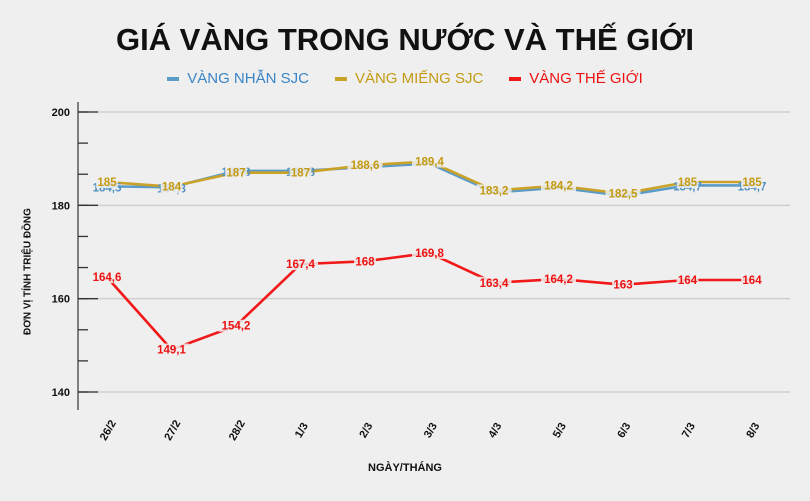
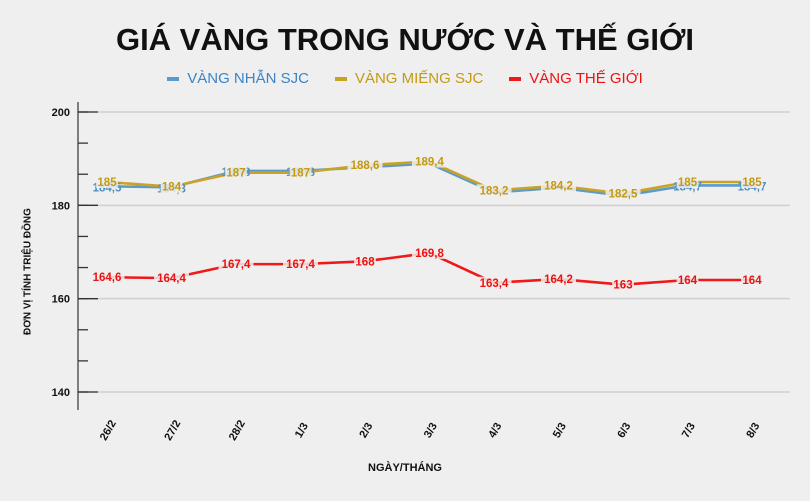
VÀNG THẾ GIỚI/27/2: 149,1 -> 164,4
VÀNG THẾ GIỚI/28/2: 154,2 -> 167,4
